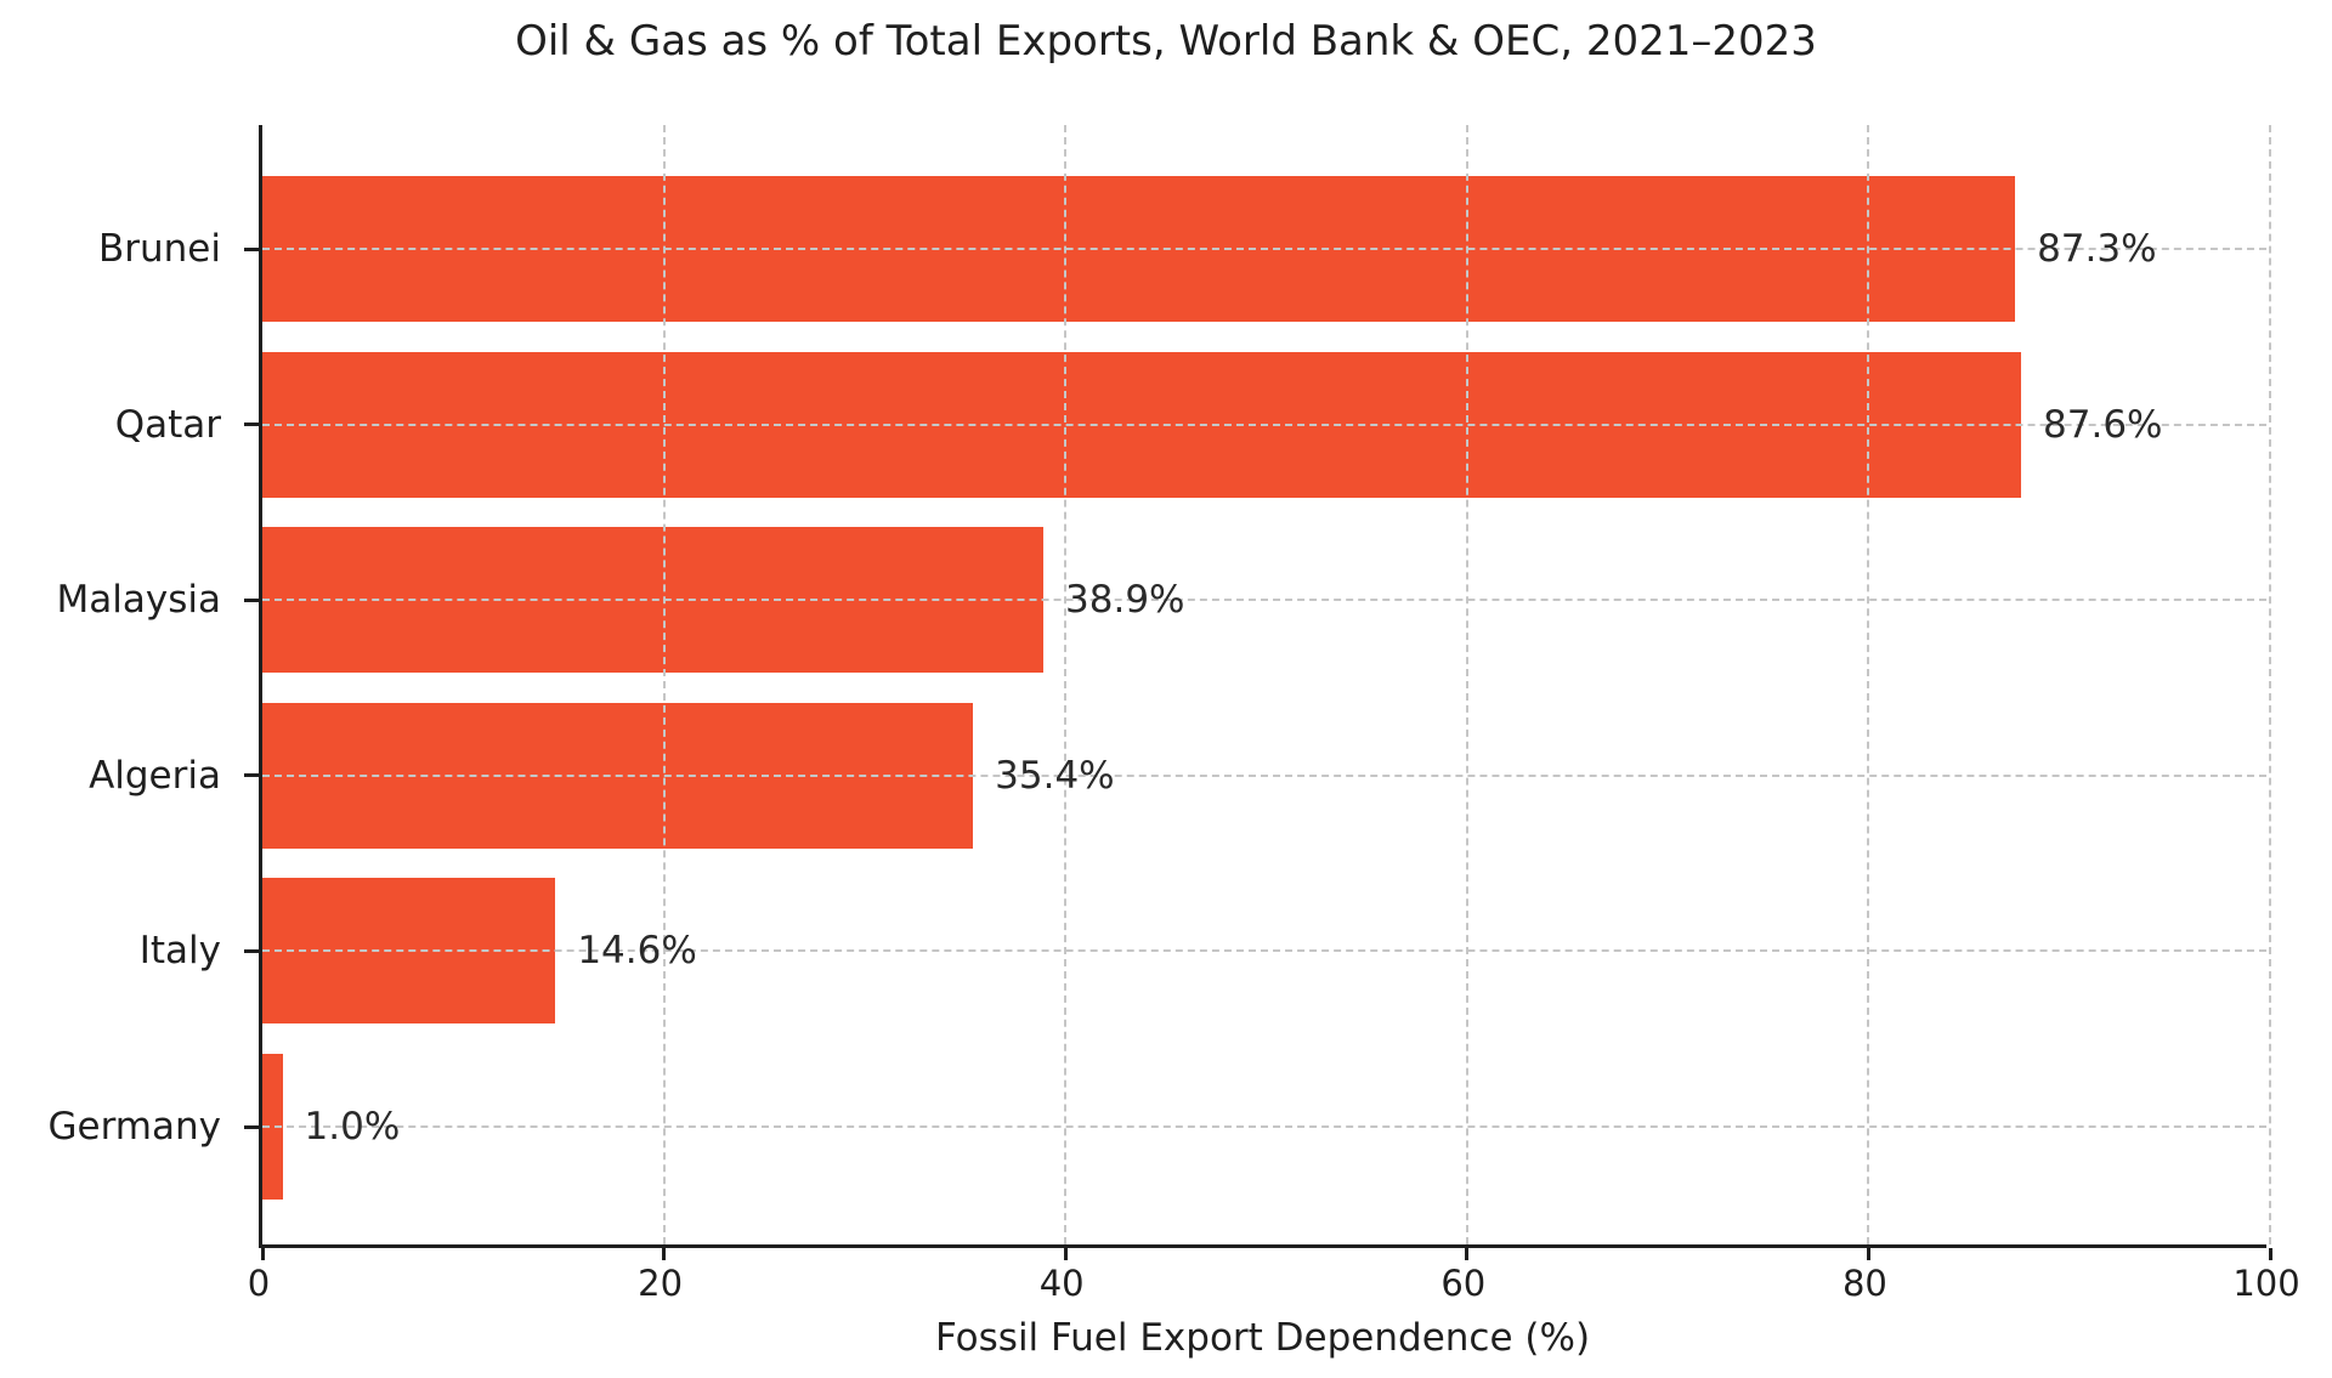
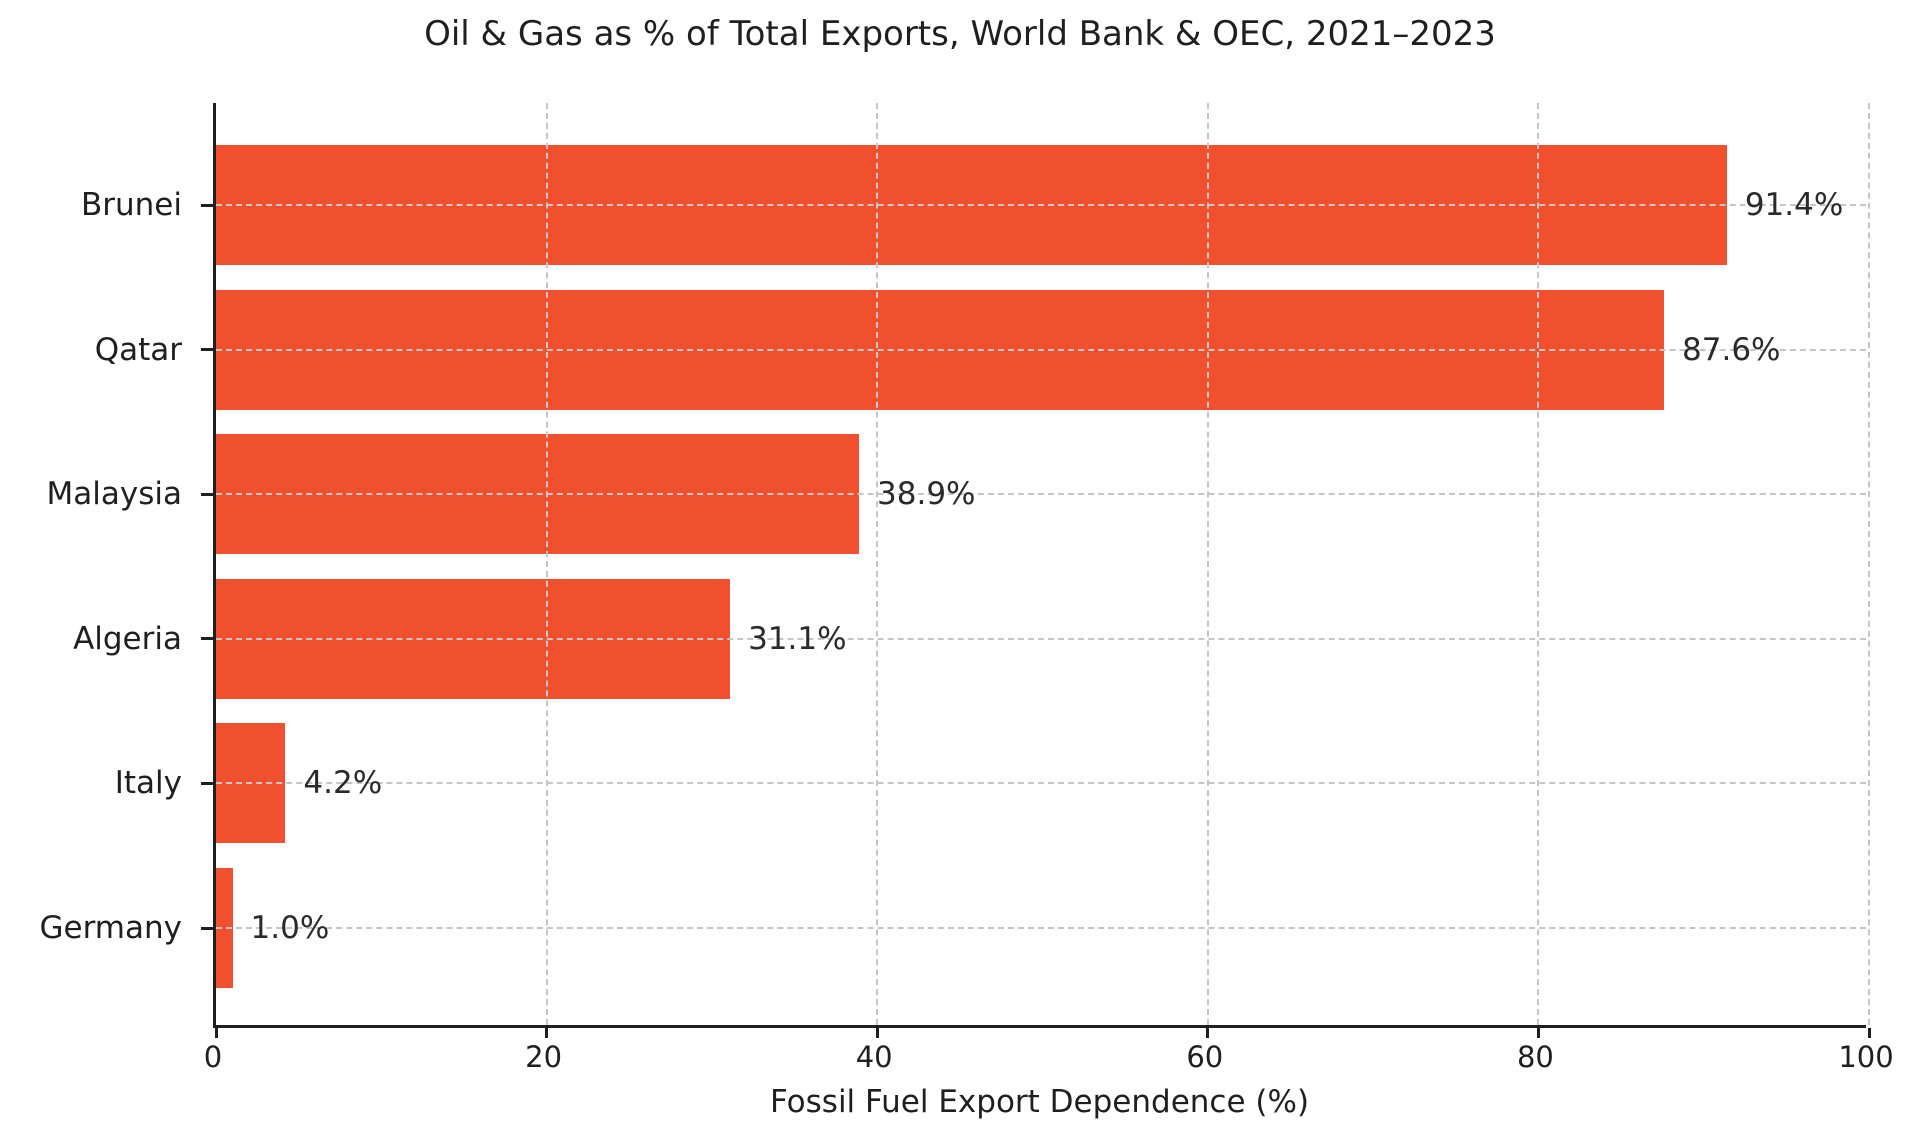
Brunei: 87.3% -> 91.4%
Algeria: 35.4% -> 31.1%
Italy: 14.6% -> 4.2%
